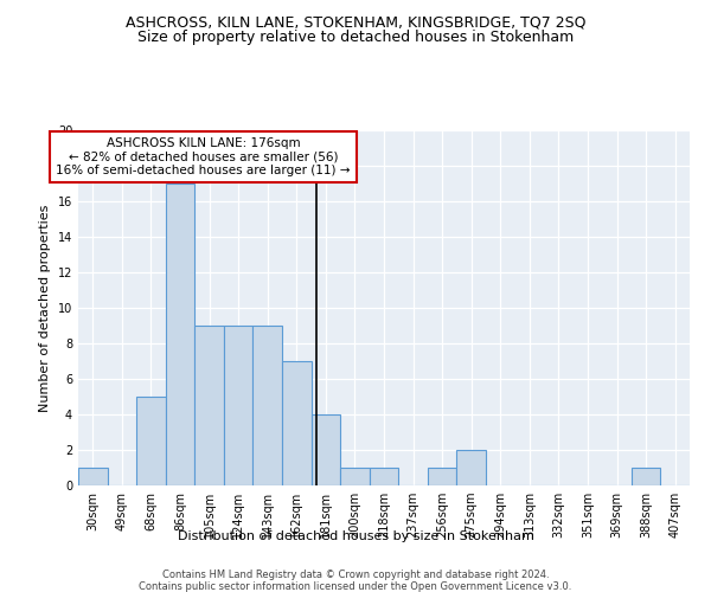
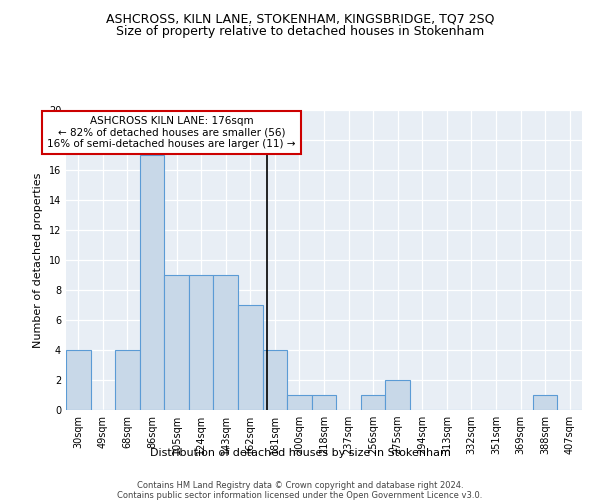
30sqm: 1 -> 4
68sqm: 5 -> 4
